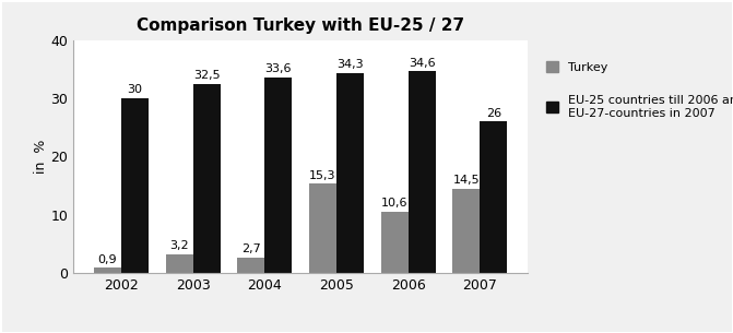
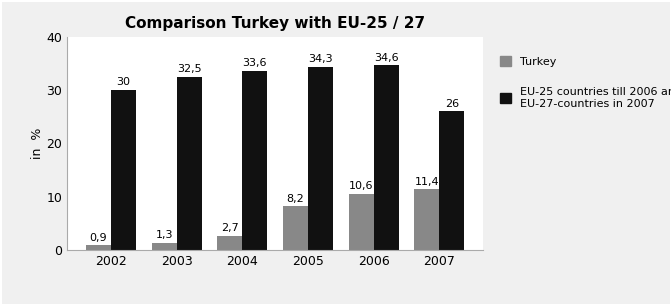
Turkey/2003: 3,2 -> 1,3
Turkey/2005: 15,3 -> 8,2
Turkey/2007: 14,5 -> 11,4
